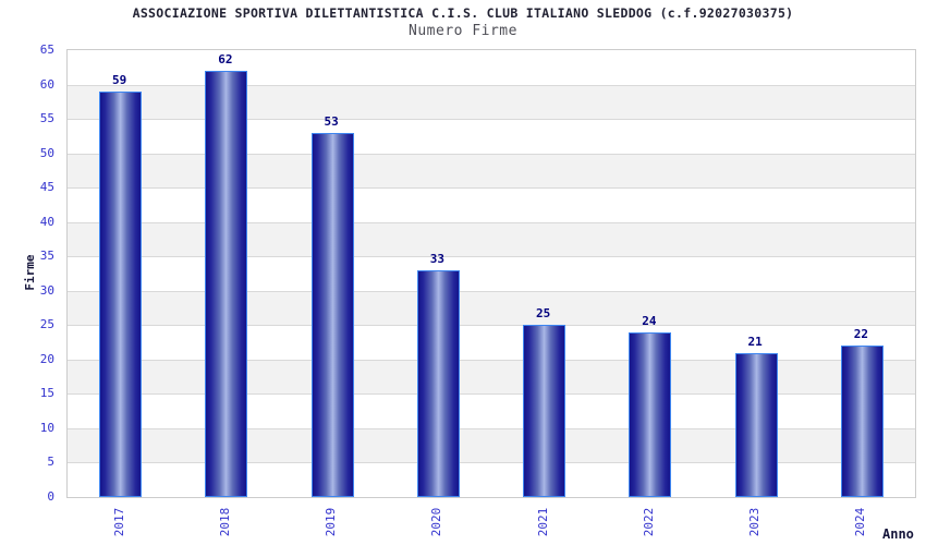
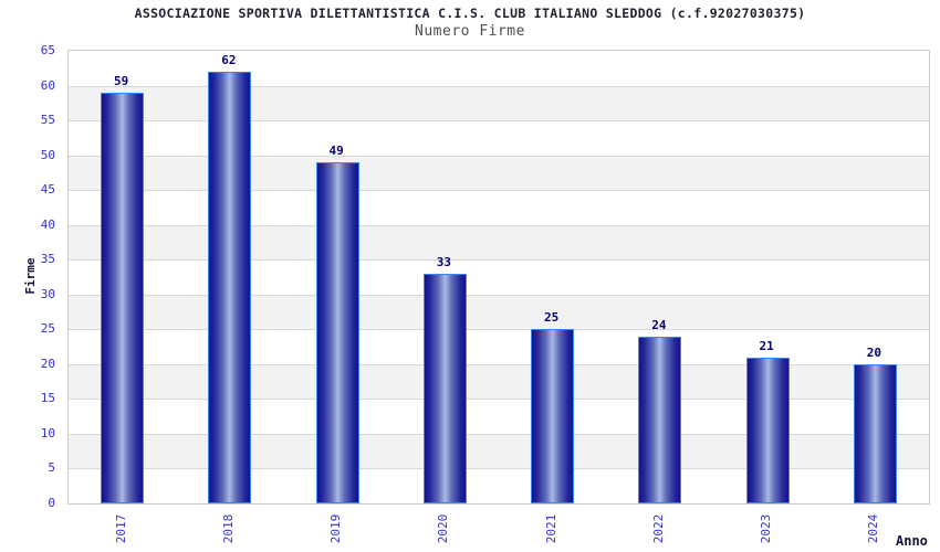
2019: 53 -> 49
2024: 22 -> 20
